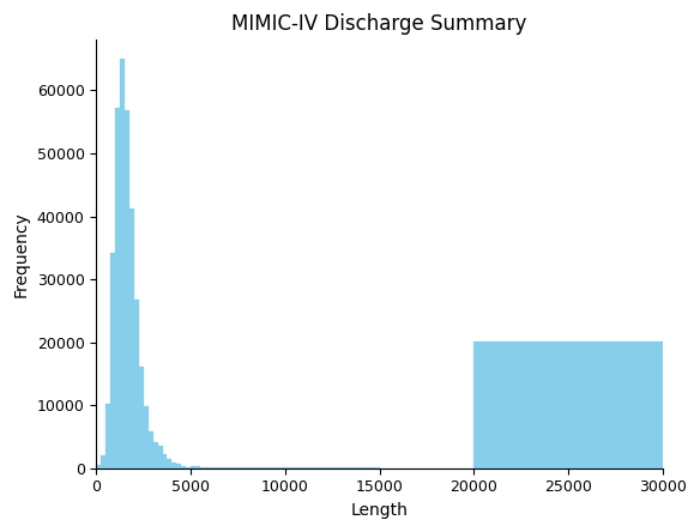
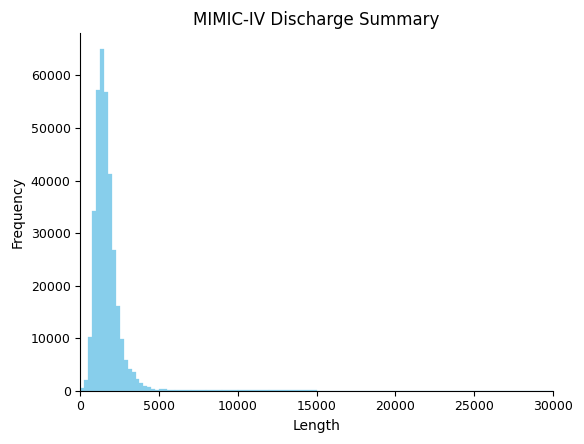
25000: 20200 -> 0
